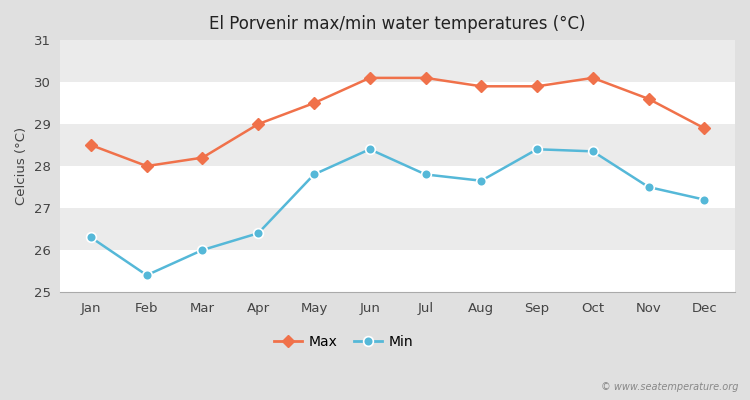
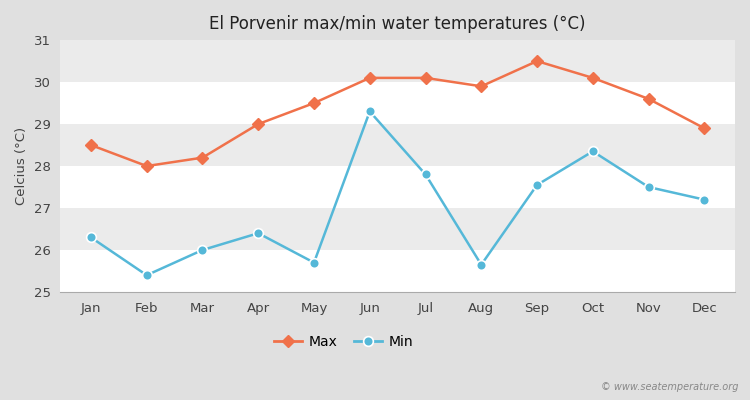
Min/May: 27.80 -> 25.70
Min/Jun: 28.40 -> 29.30
Min/Aug: 27.65 -> 25.65
Max/Sep: 29.9 -> 30.5
Min/Sep: 28.40 -> 27.55
